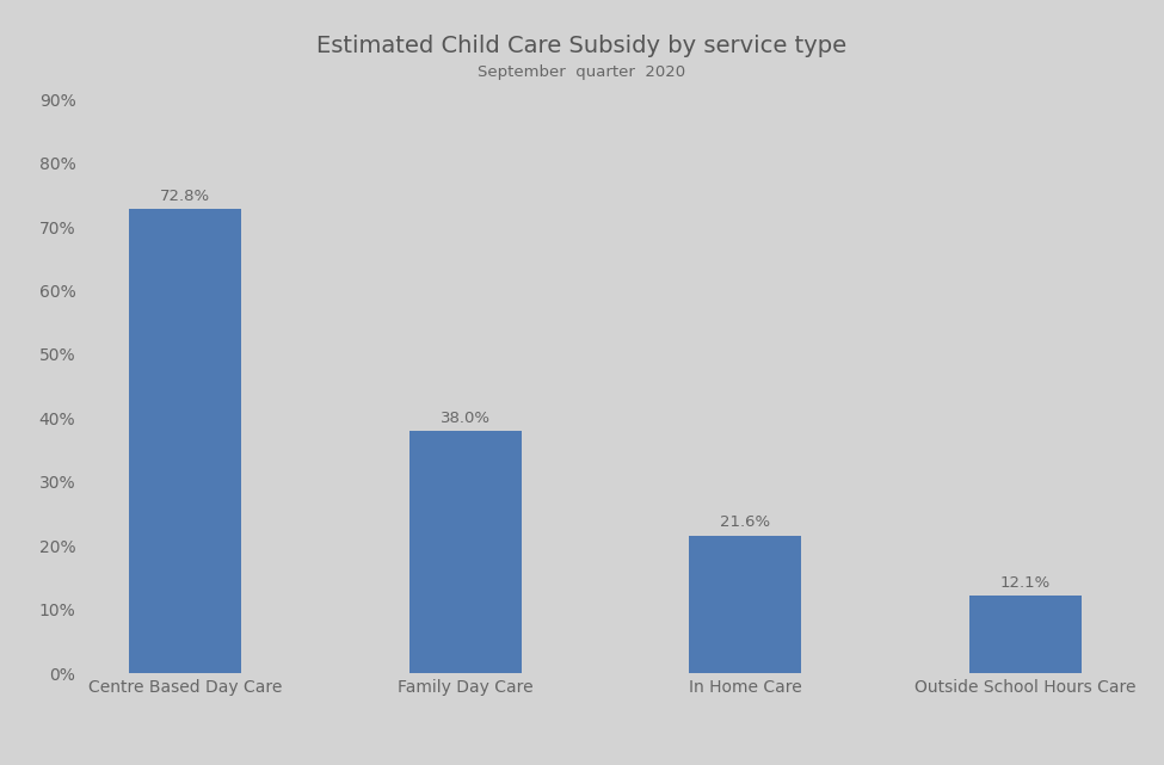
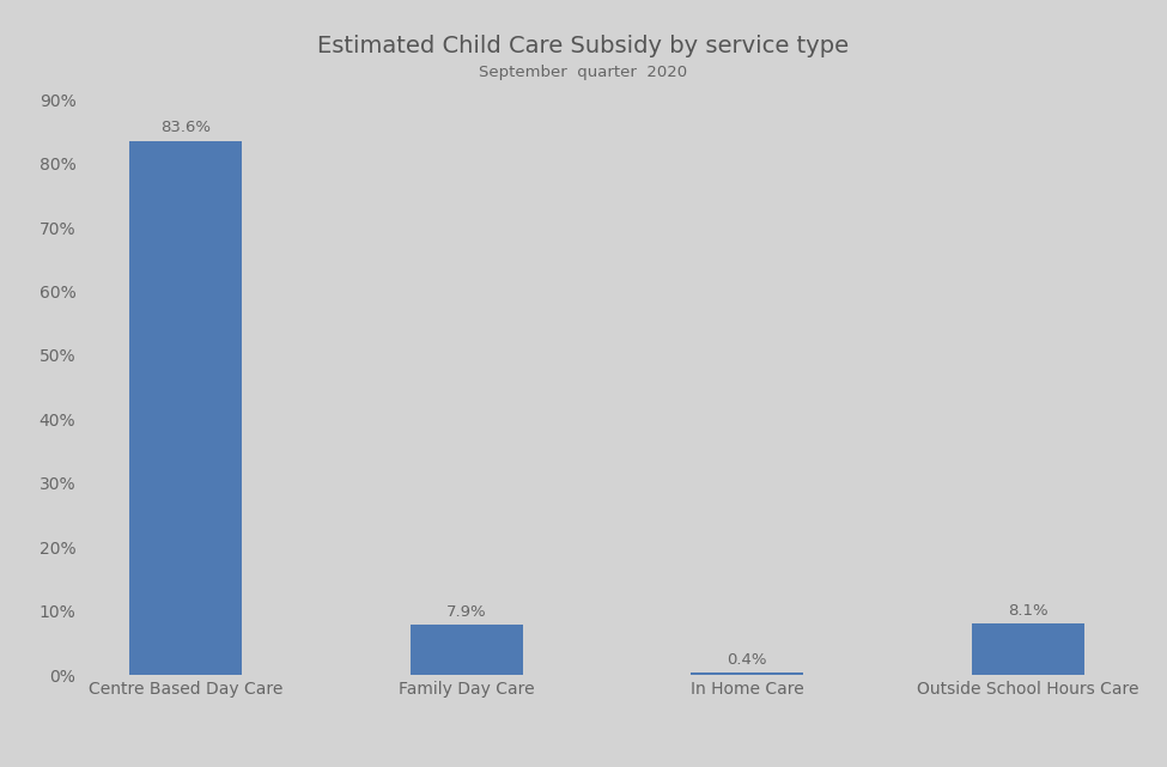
Centre Based Day Care: 72.8% -> 83.6%
Family Day Care: 38.0% -> 7.9%
In Home Care: 21.6% -> 0.4%
Outside School Hours Care: 12.1% -> 8.1%
